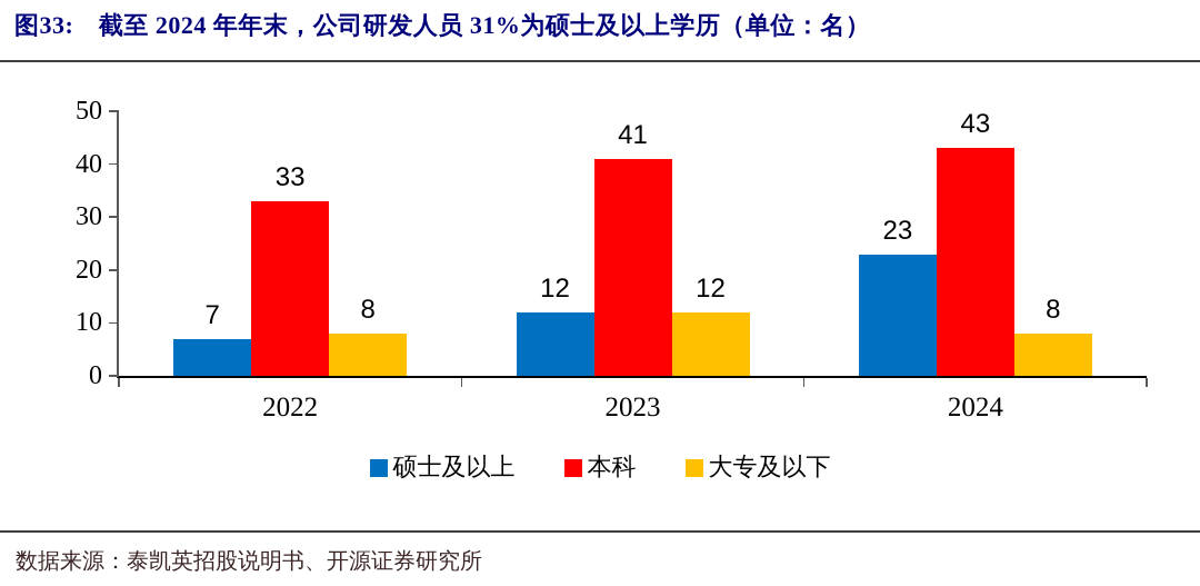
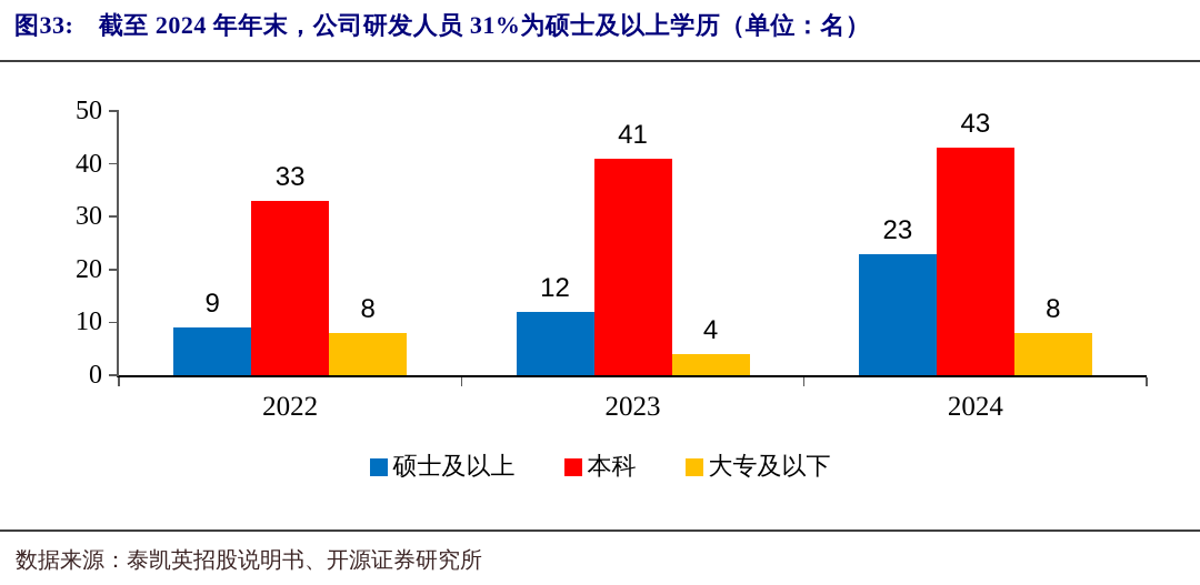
硕士及以上/2022: 7 -> 9
大专及以下/2023: 12 -> 4
